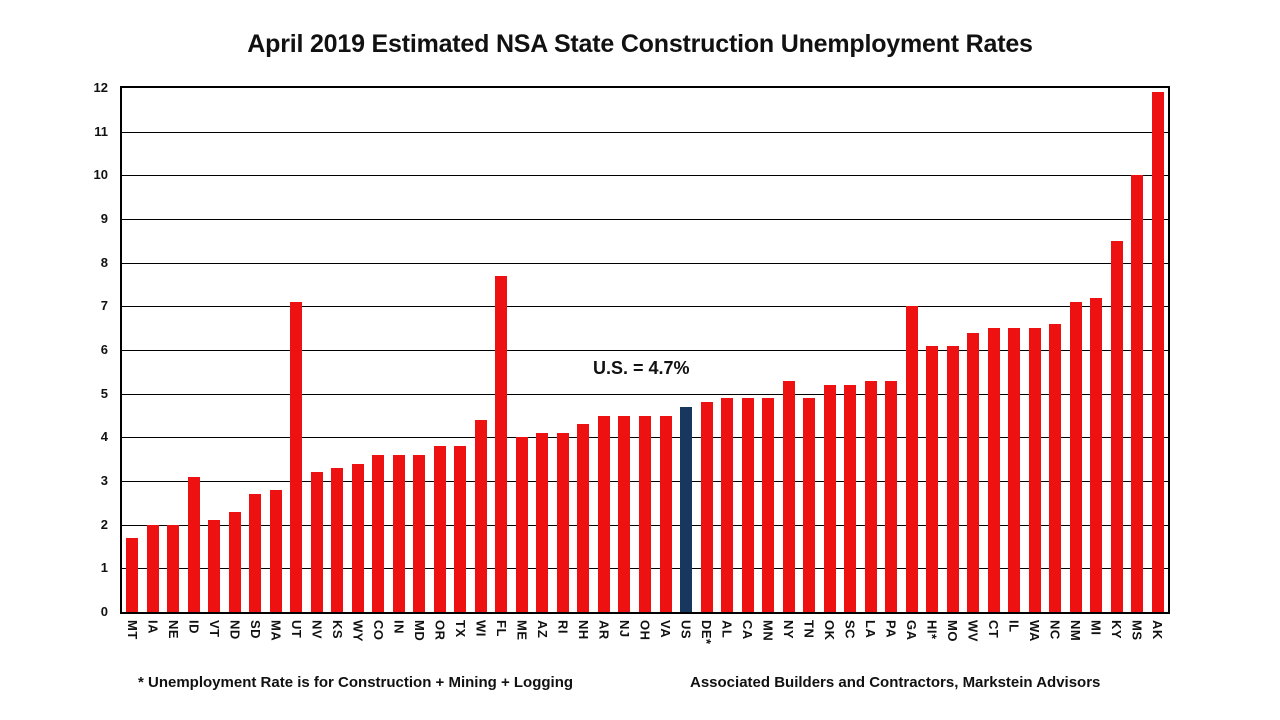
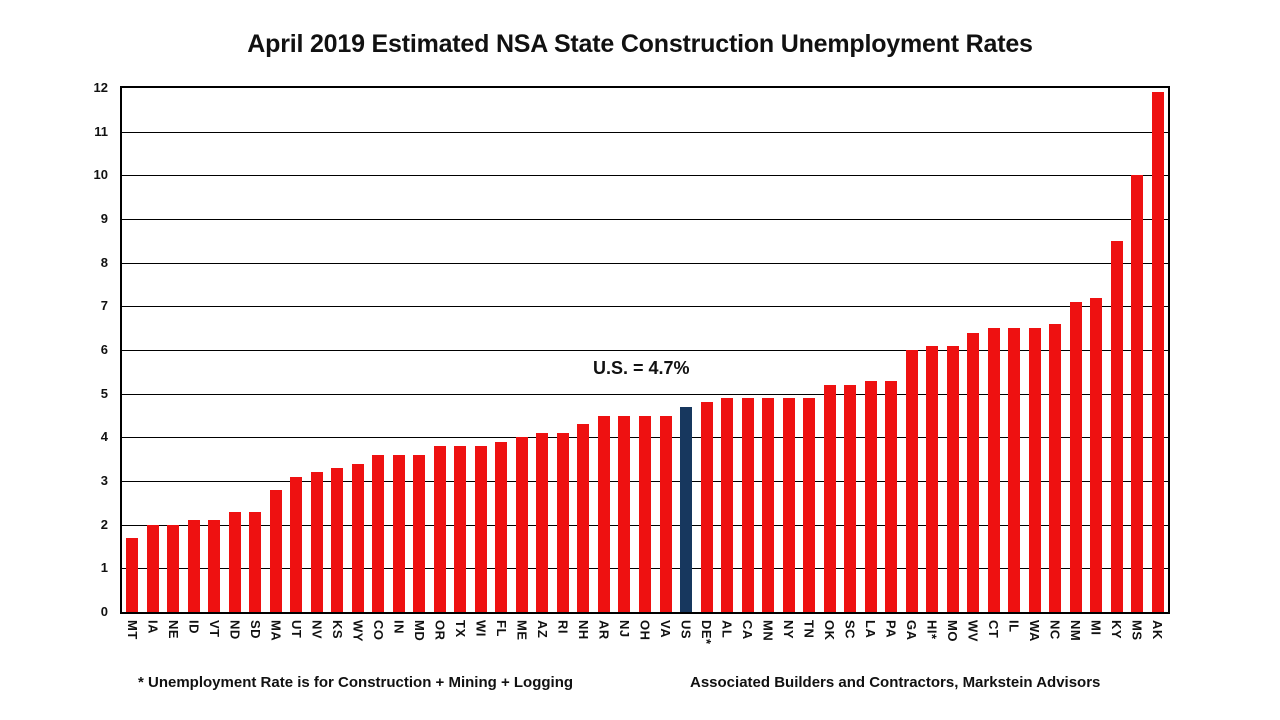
ID: 3.1 -> 2.1
SD: 2.7 -> 2.3
UT: 7.1 -> 3.1
WI: 4.4 -> 3.8
FL: 7.7 -> 3.9
NY: 5.3 -> 4.9
GA: 7.0 -> 6.0
